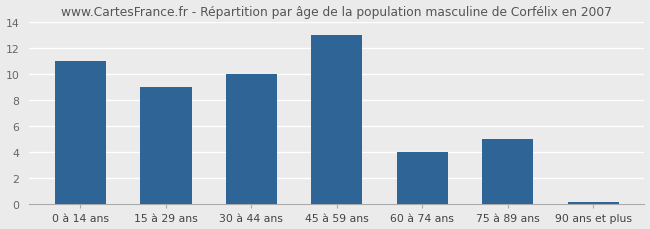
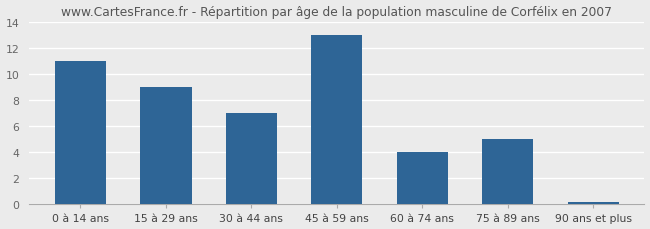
30 à 44 ans: 10.0 -> 7.0
